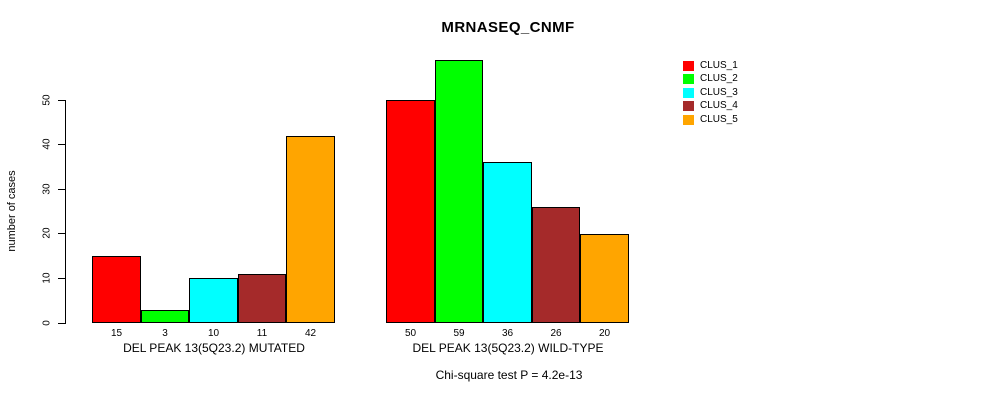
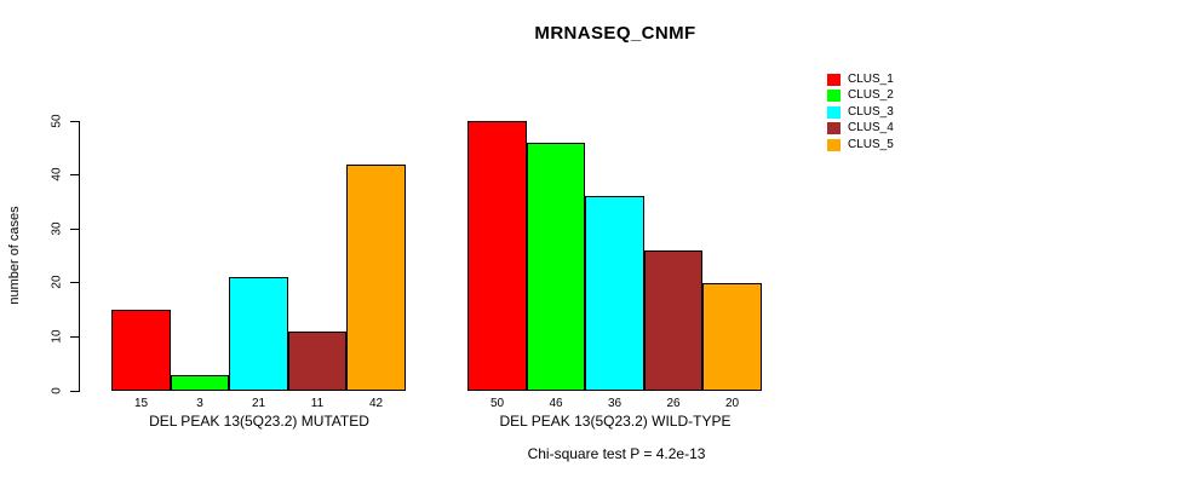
CLUS_3/DEL PEAK 13(5Q23.2) MUTATED: 10 -> 21
CLUS_2/DEL PEAK 13(5Q23.2) WILD-TYPE: 59 -> 46
